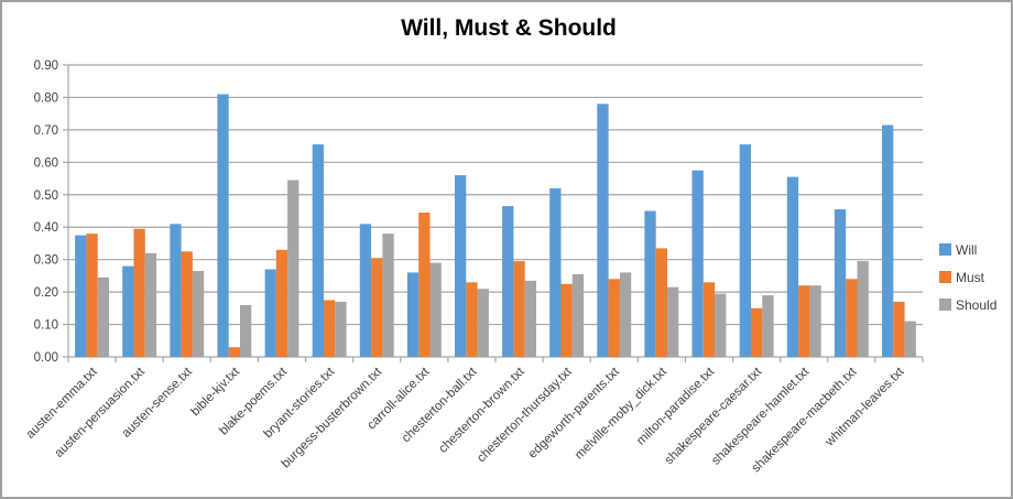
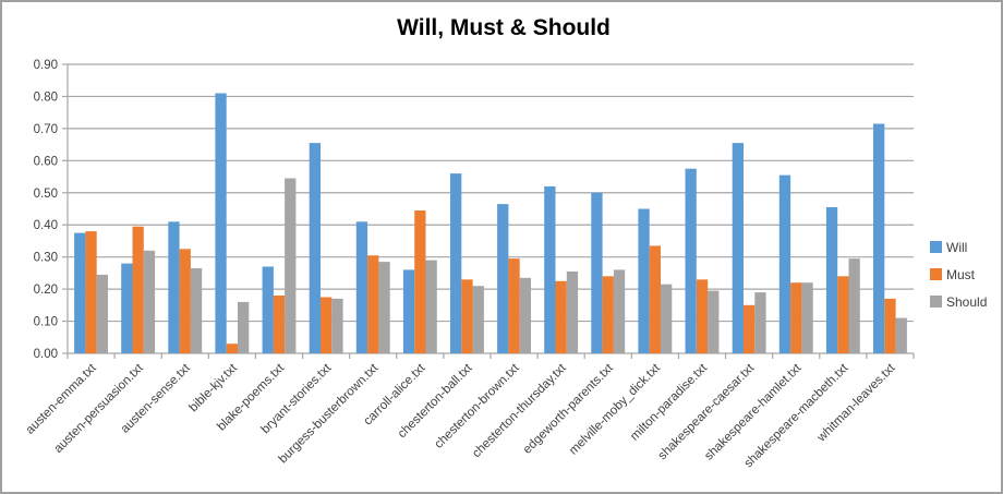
Must/blake-poems.txt: 0.33 -> 0.18
Should/burgess-busterbrown.txt: 0.38 -> 0.28
Will/edgeworth-parents.txt: 0.78 -> 0.50
